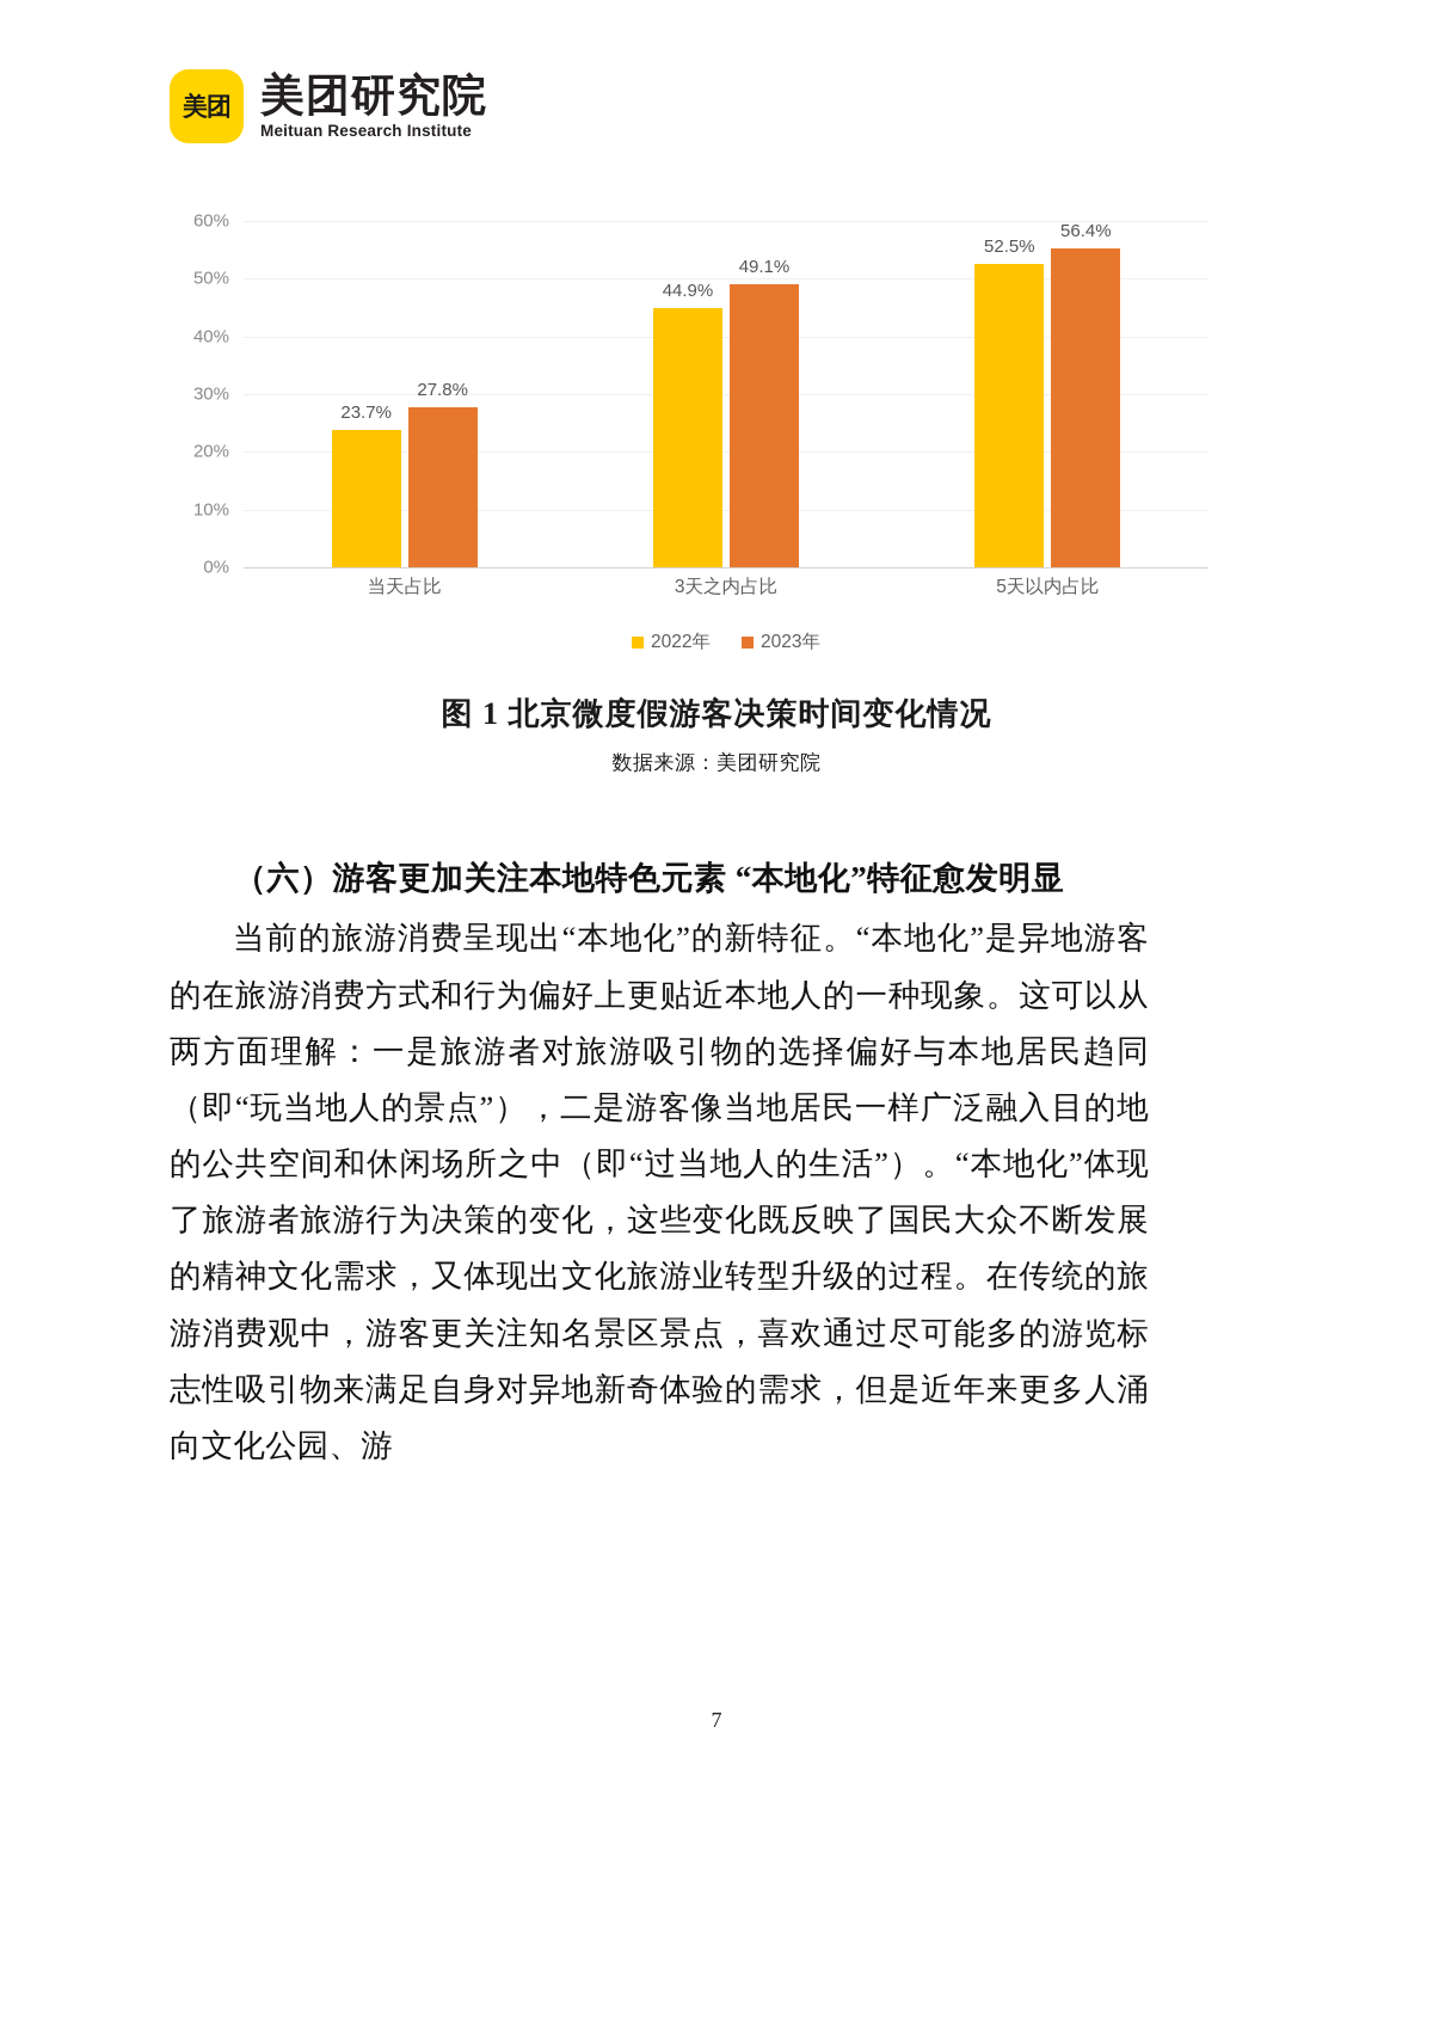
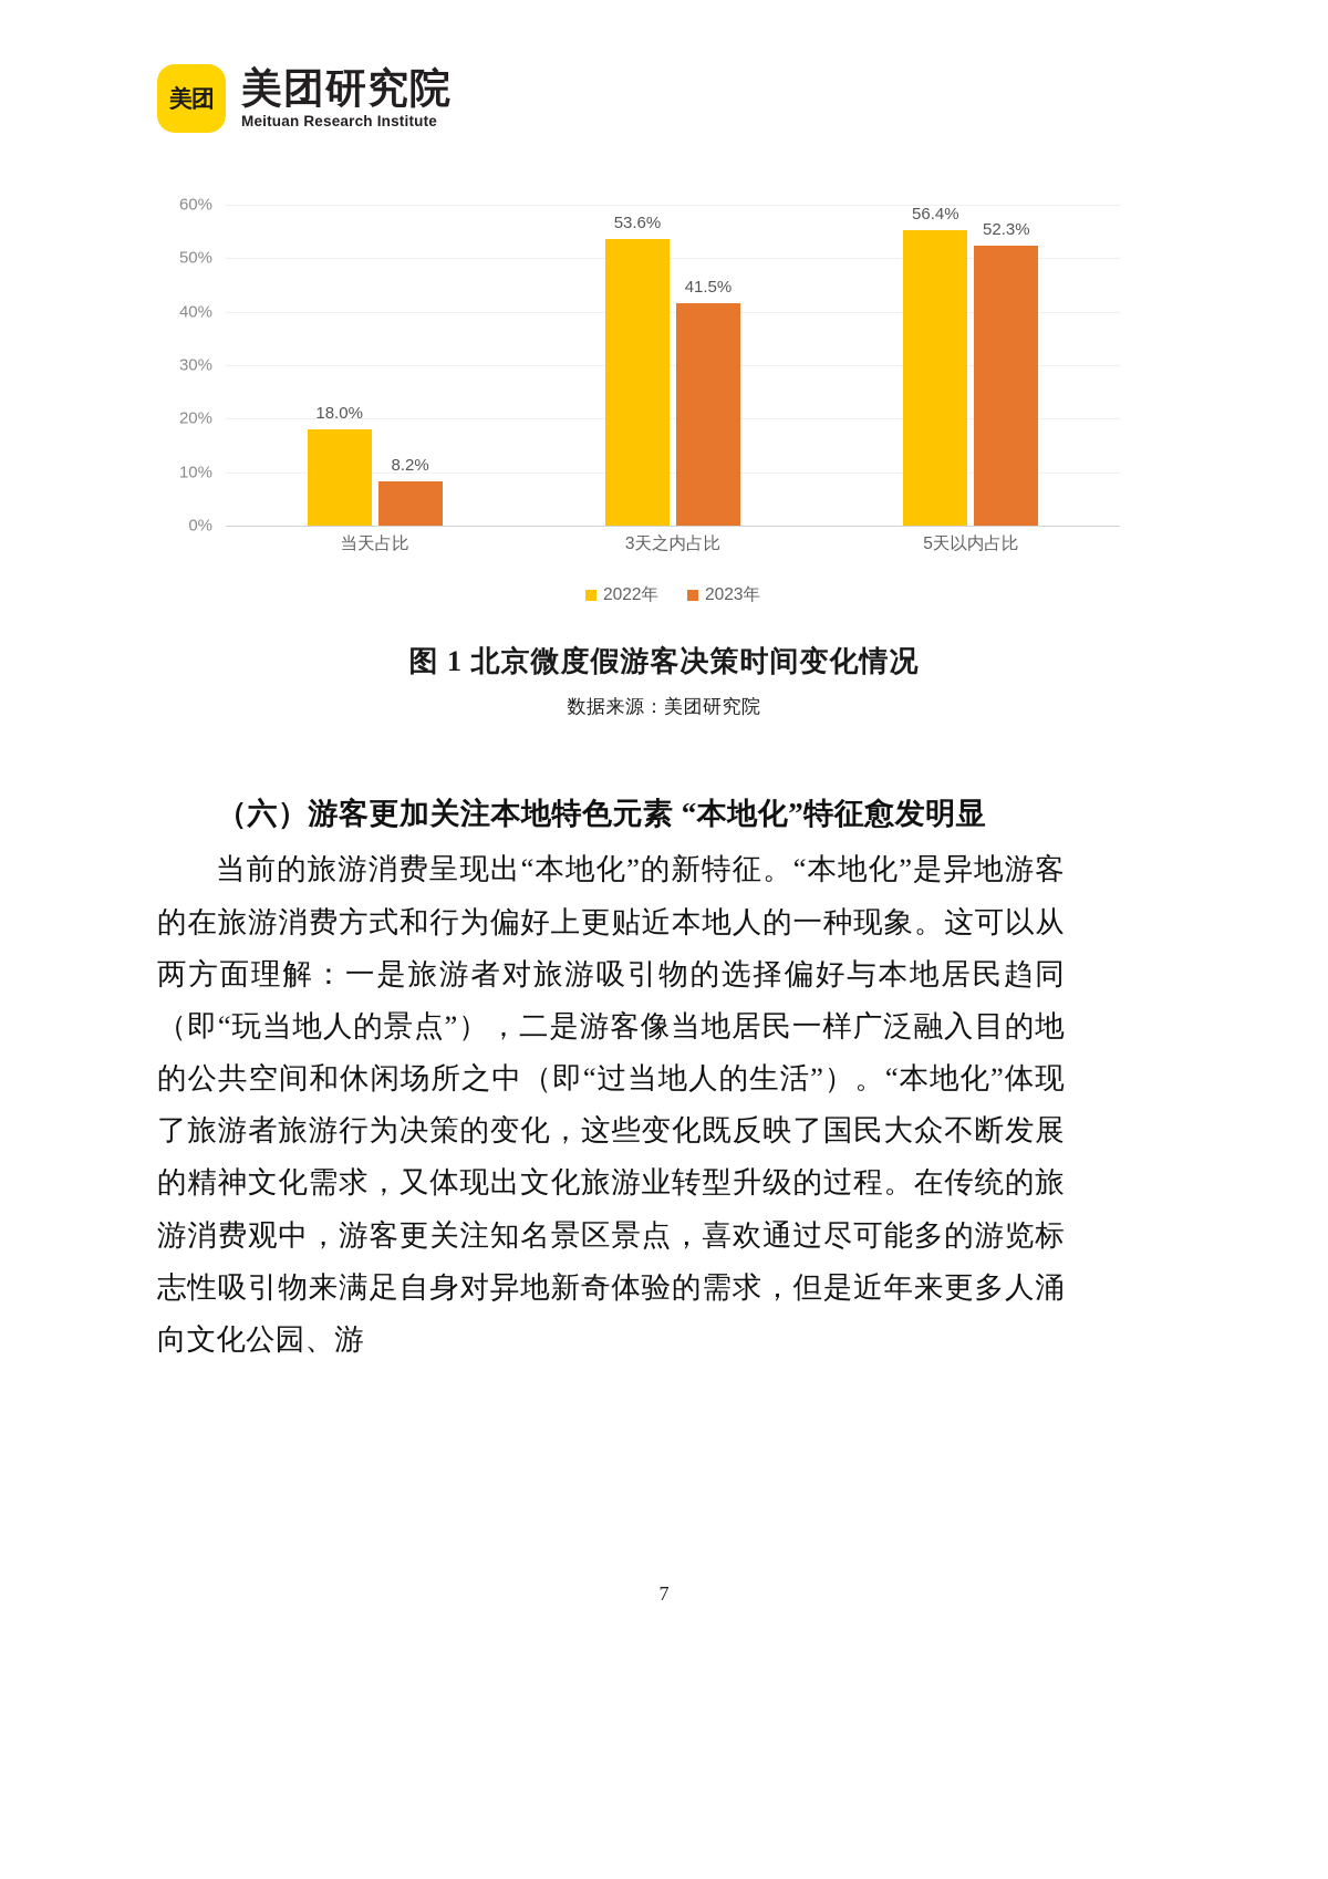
2022年/当天占比: 23.7% -> 18.0%
2023年/当天占比: 27.8% -> 8.2%
2022年/3天之内占比: 44.9% -> 53.6%
2023年/3天之内占比: 49.1% -> 41.5%
2022年/5天以内占比: 52.5% -> 56.4%
2023年/5天以内占比: 56.4% -> 52.3%
